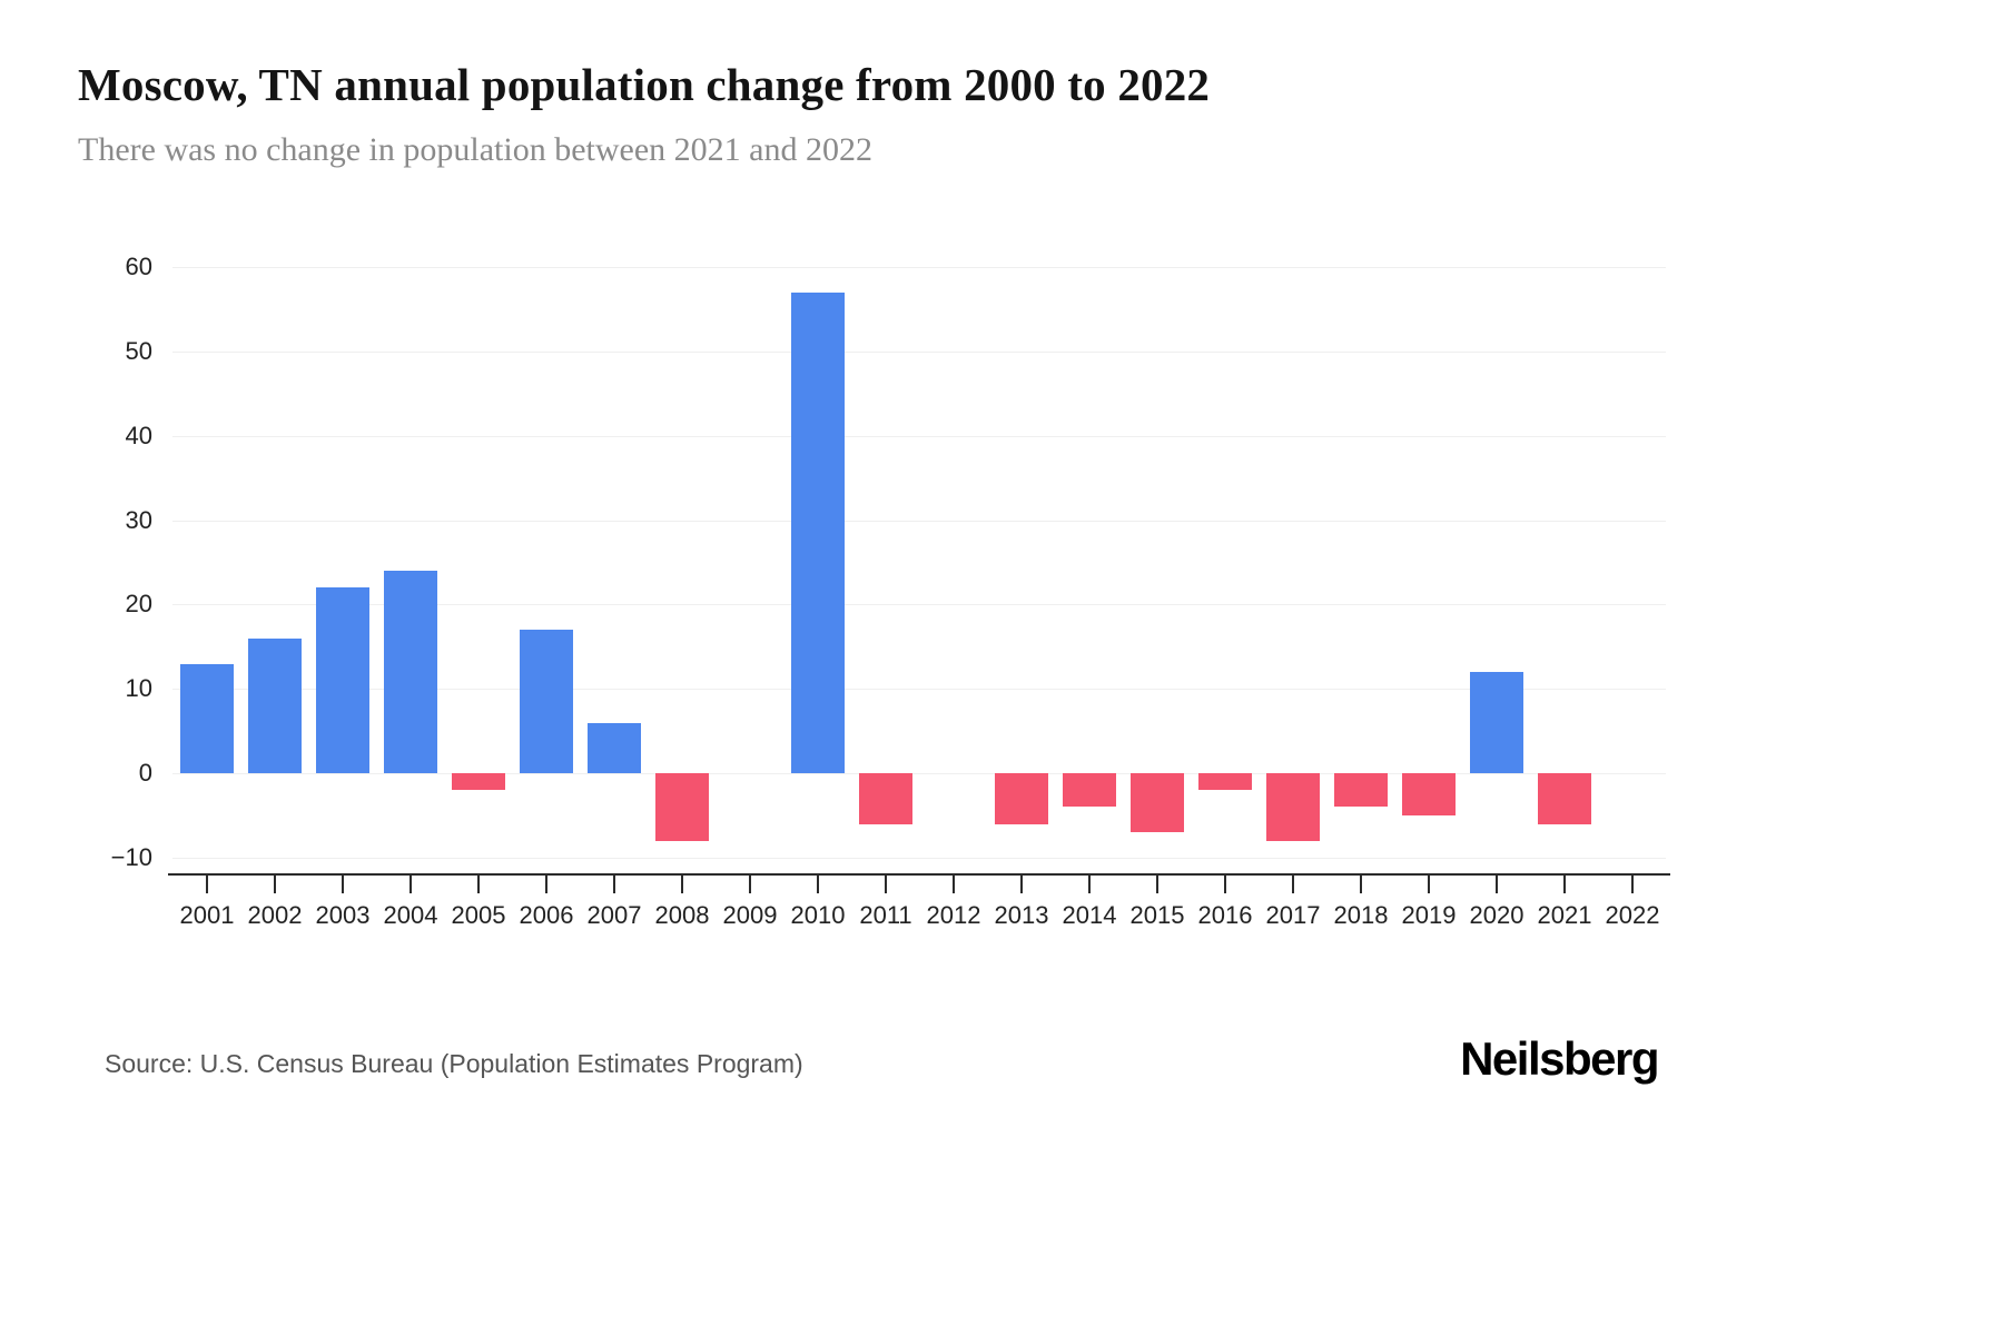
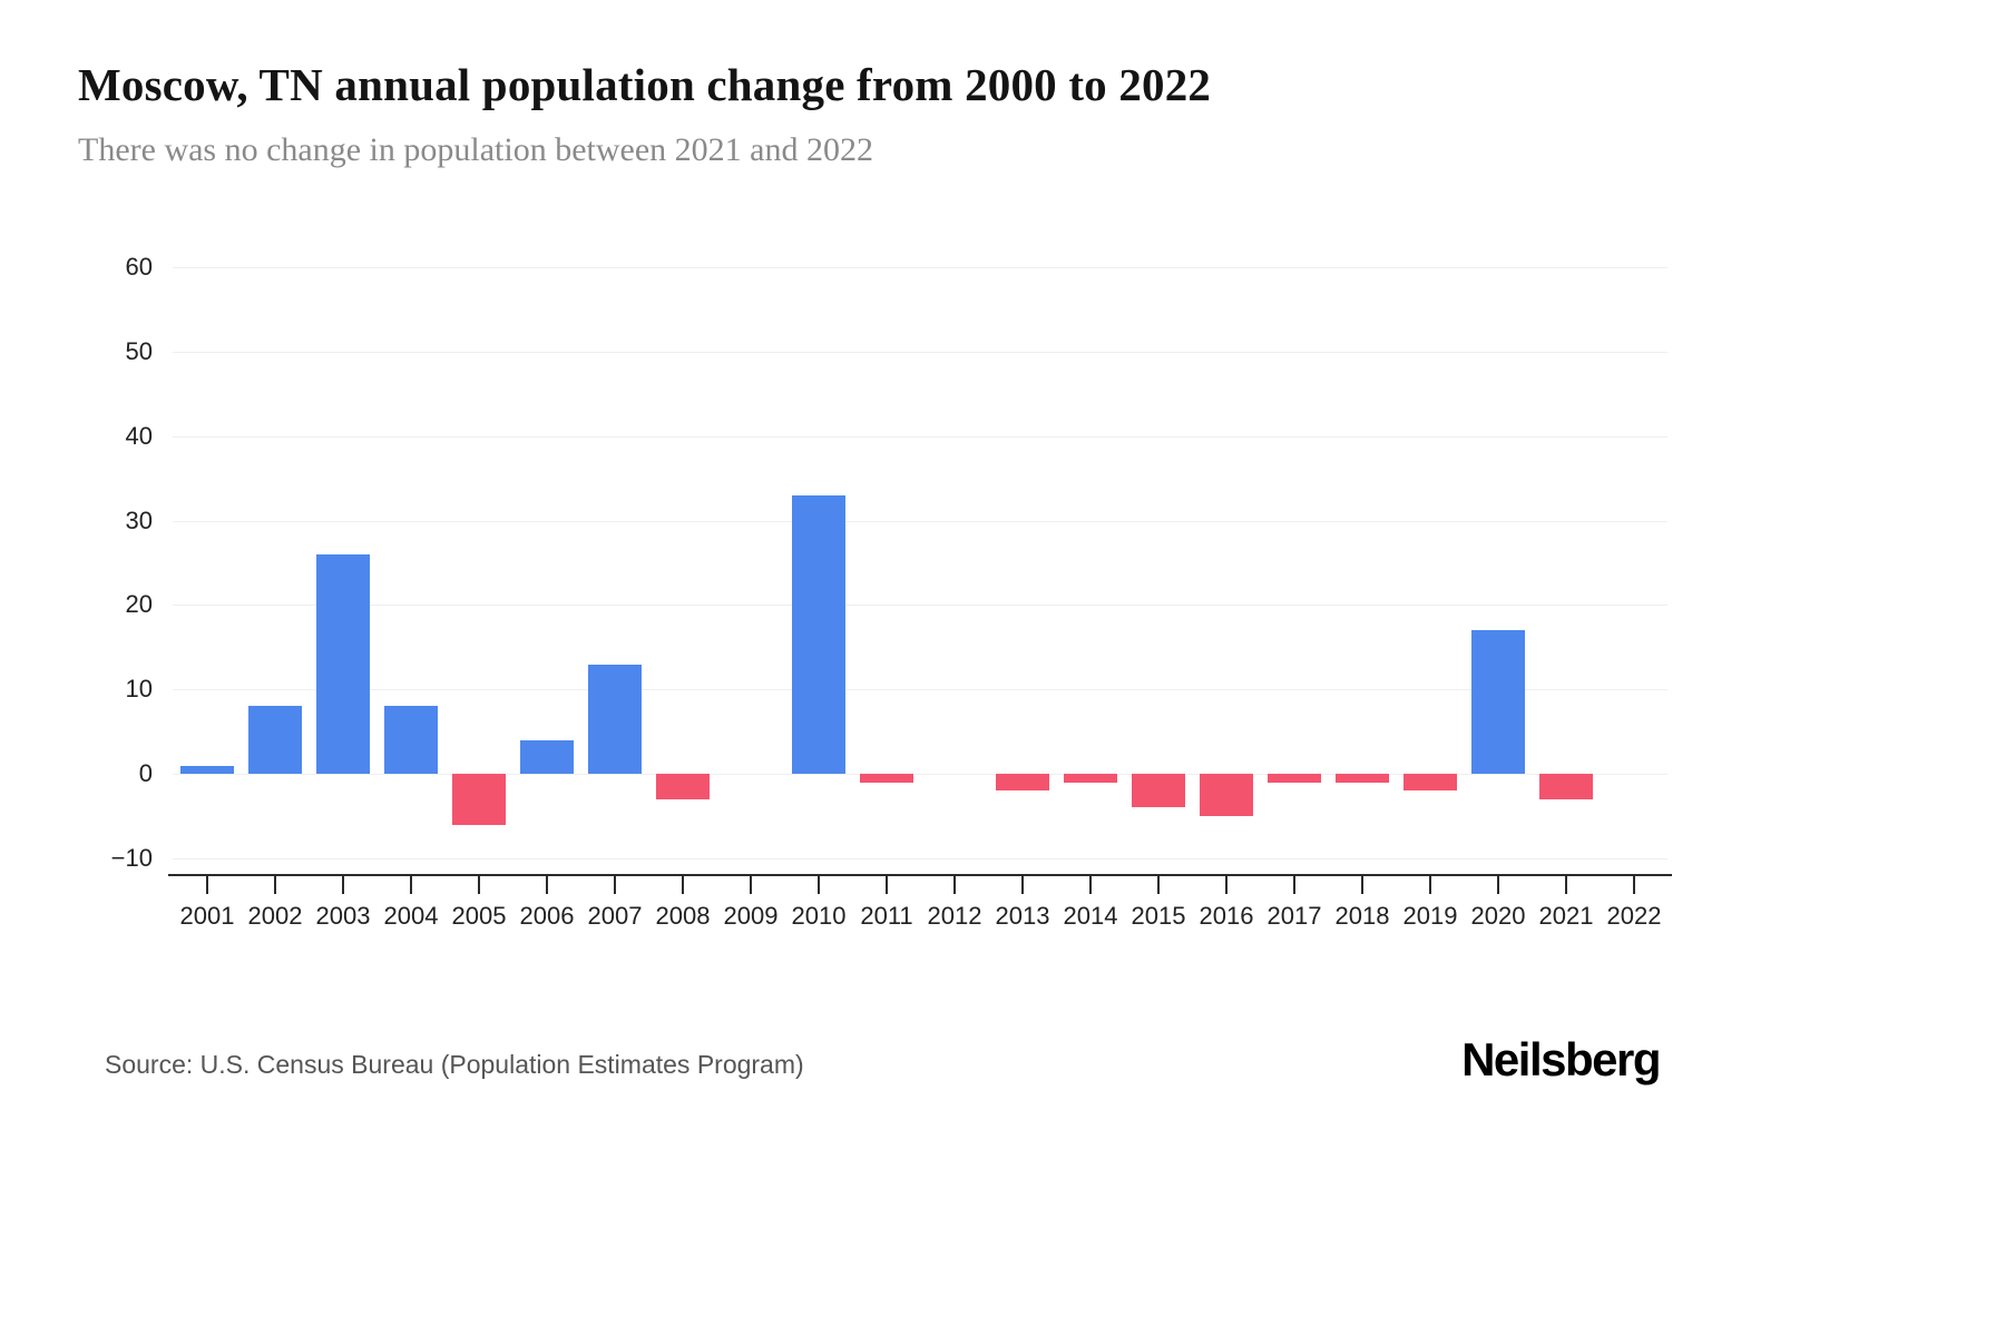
2001: 13 -> 1
2002: 16 -> 8
2003: 22 -> 26
2004: 24 -> 8
2005: -2 -> -6
2006: 17 -> 4
2007: 6 -> 13
2008: -8 -> -3
2010: 57 -> 33
2011: -6 -> -1
2013: -6 -> -2
2014: -4 -> -1
2015: -7 -> -4
2016: -2 -> -5
2017: -8 -> -1
2018: -4 -> -1
2019: -5 -> -2
2020: 12 -> 17
2021: -6 -> -3
